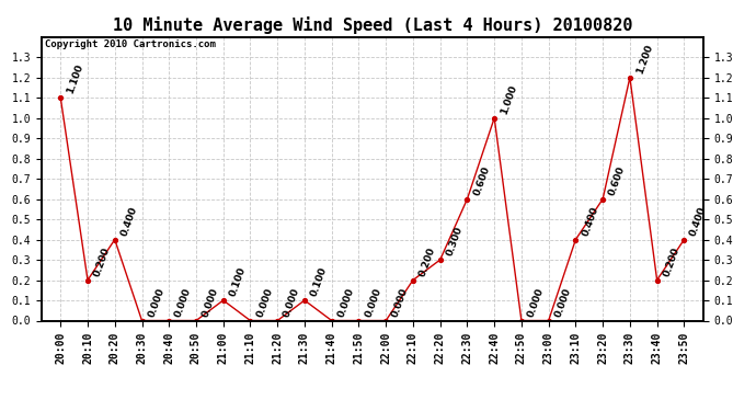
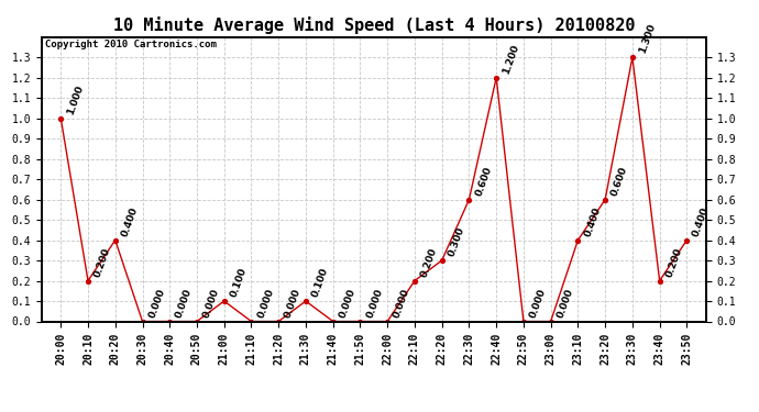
20:00: 1.100 -> 1.000
22:40: 1.000 -> 1.200
23:30: 1.200 -> 1.300
